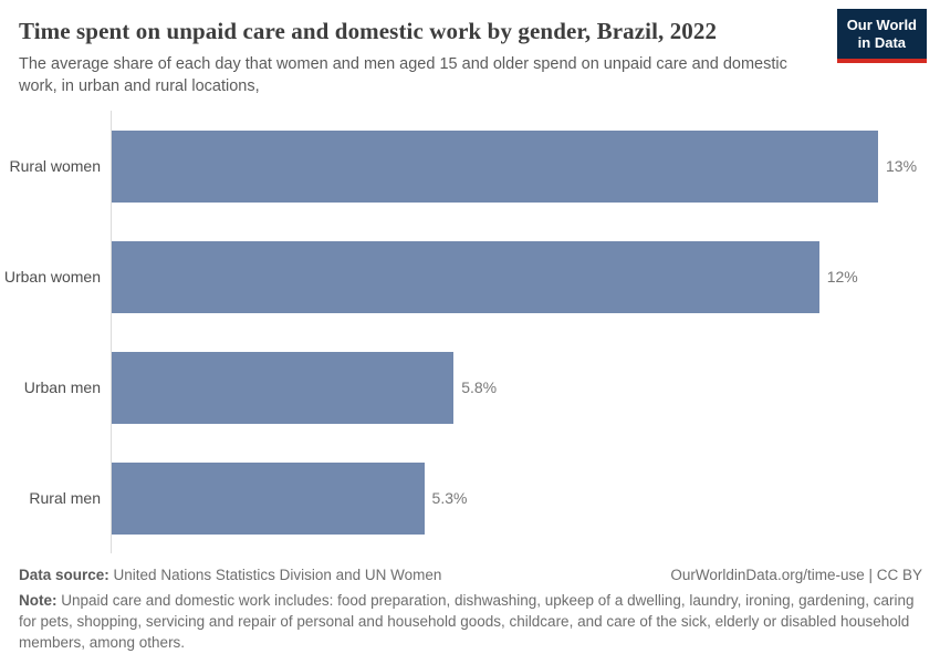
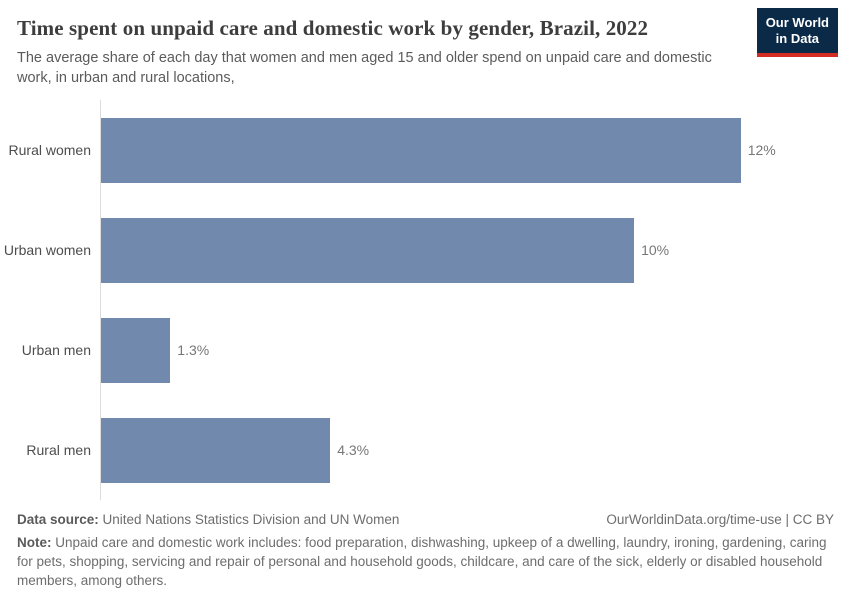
Rural women: 13% -> 12%
Urban women: 12% -> 10%
Urban men: 5.8% -> 1.3%
Rural men: 5.3% -> 4.3%
